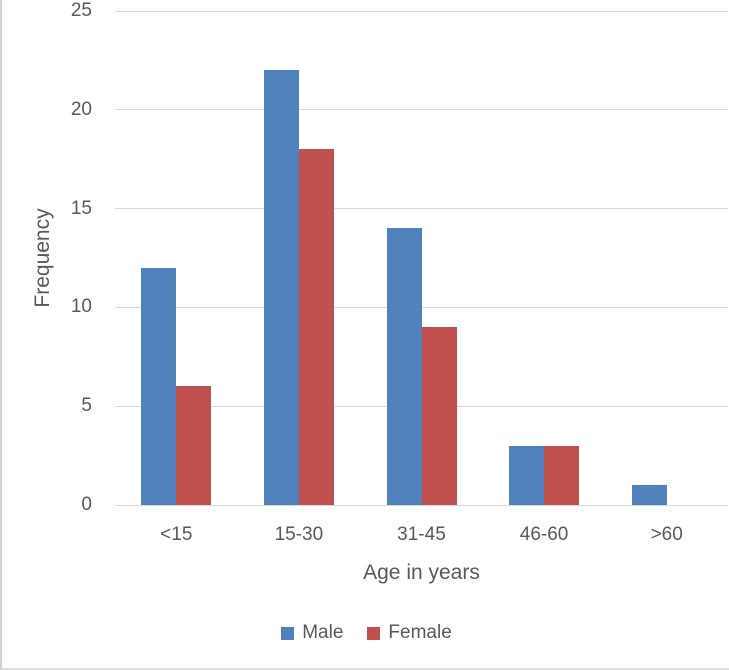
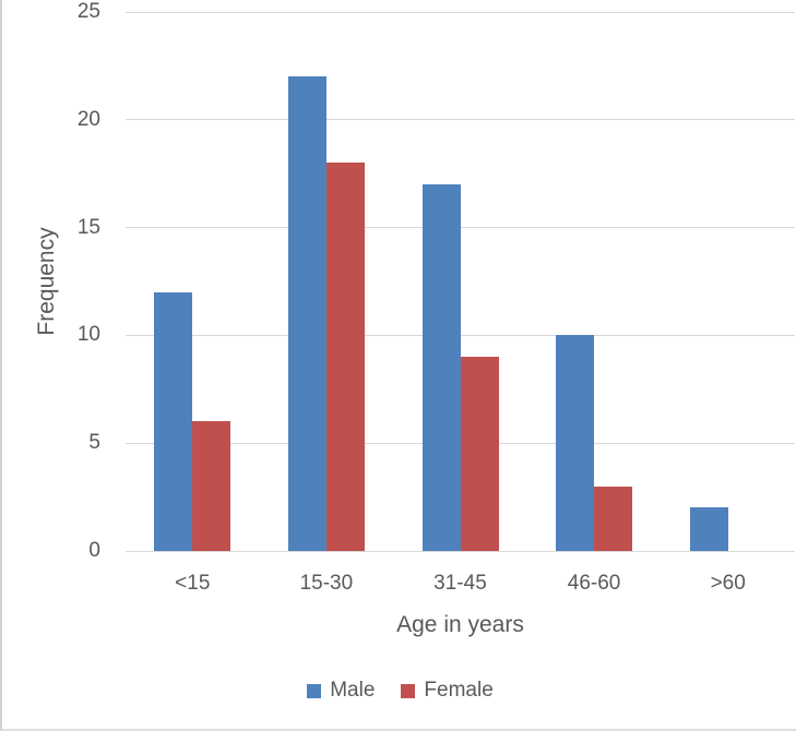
Male/31-45: 14 -> 17
Male/46-60: 3 -> 10
Male/>60: 1 -> 2
